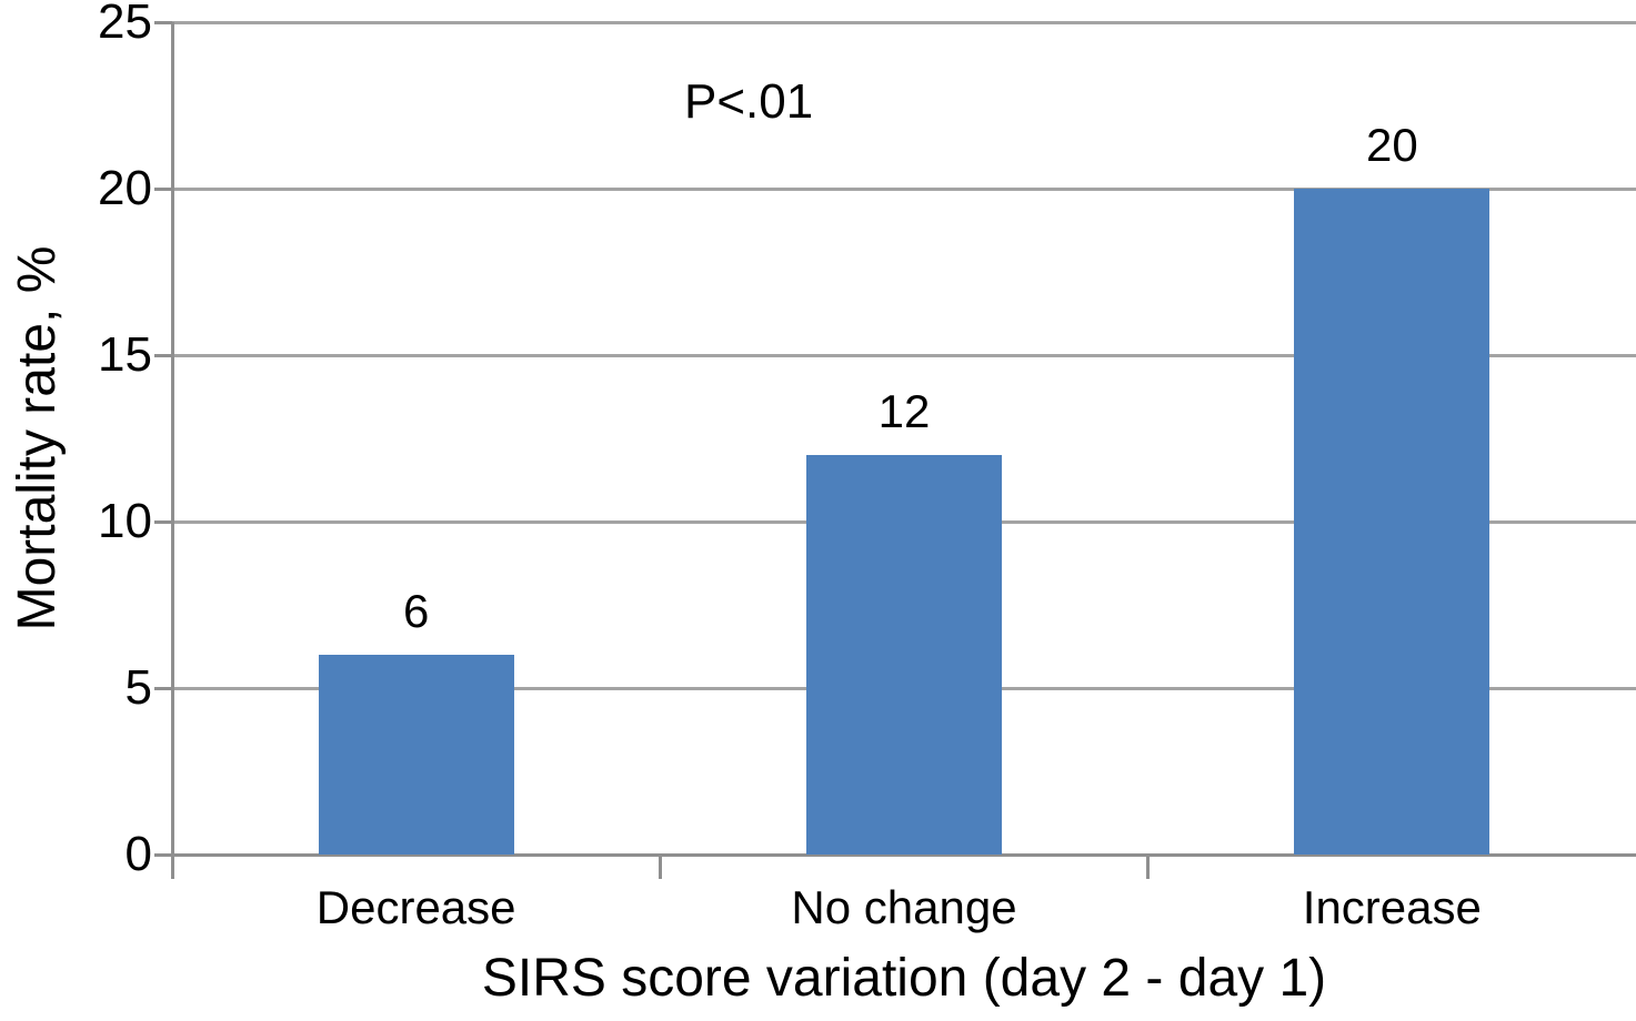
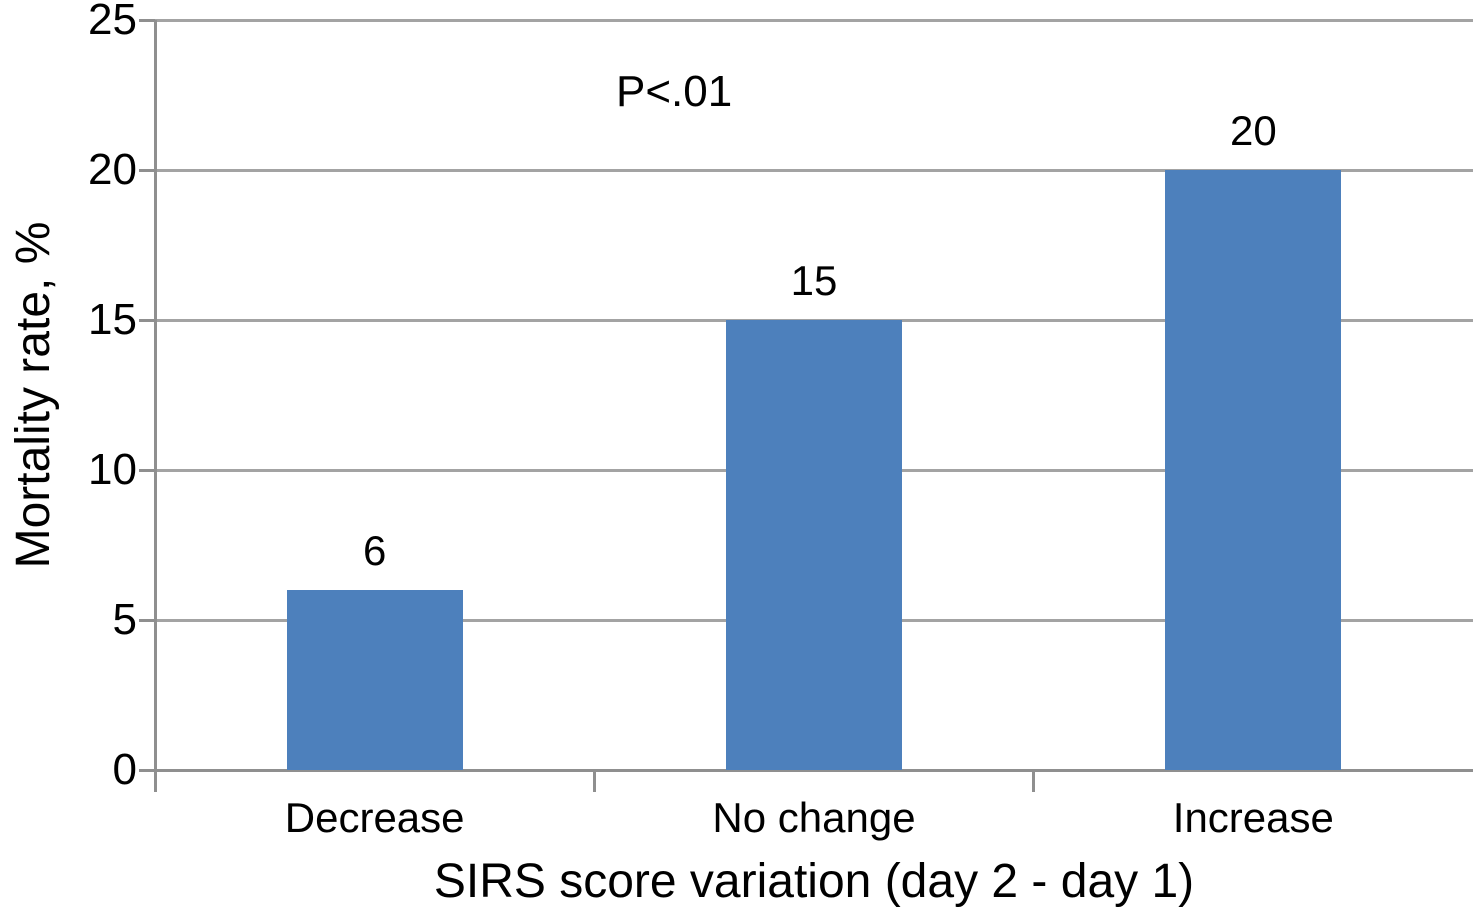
No change: 12 -> 15
